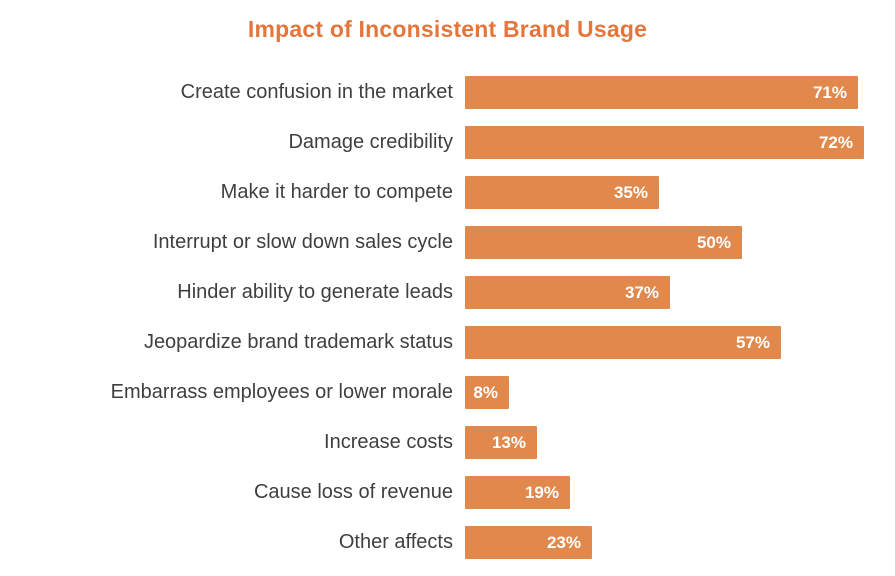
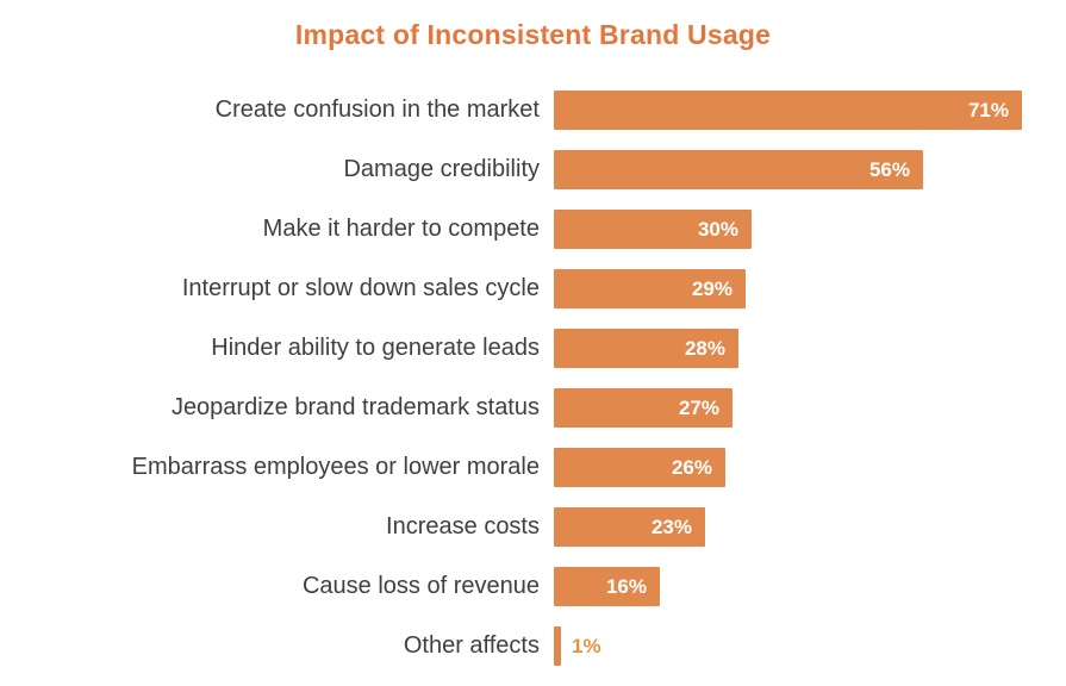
Damage credibility: 72% -> 56%
Make it harder to compete: 35% -> 30%
Interrupt or slow down sales cycle: 50% -> 29%
Hinder ability to generate leads: 37% -> 28%
Jeopardize brand trademark status: 57% -> 27%
Embarrass employees or lower morale: 8% -> 26%
Increase costs: 13% -> 23%
Cause loss of revenue: 19% -> 16%
Other affects: 23% -> 1%
